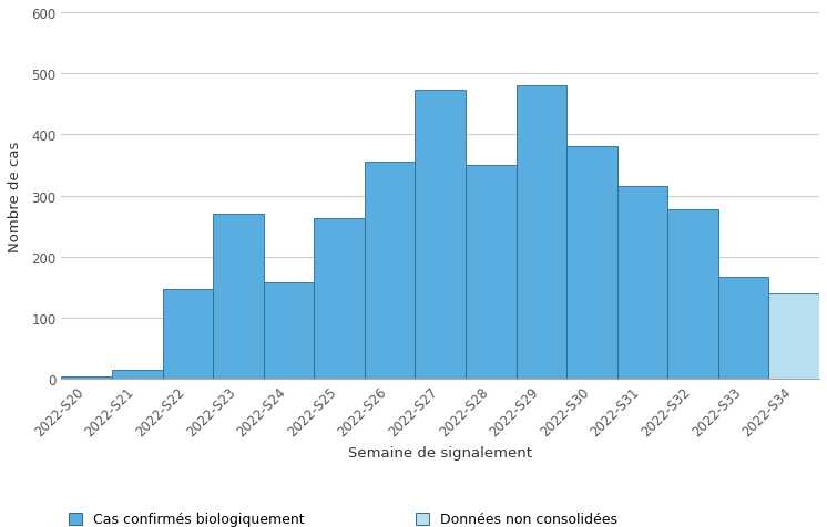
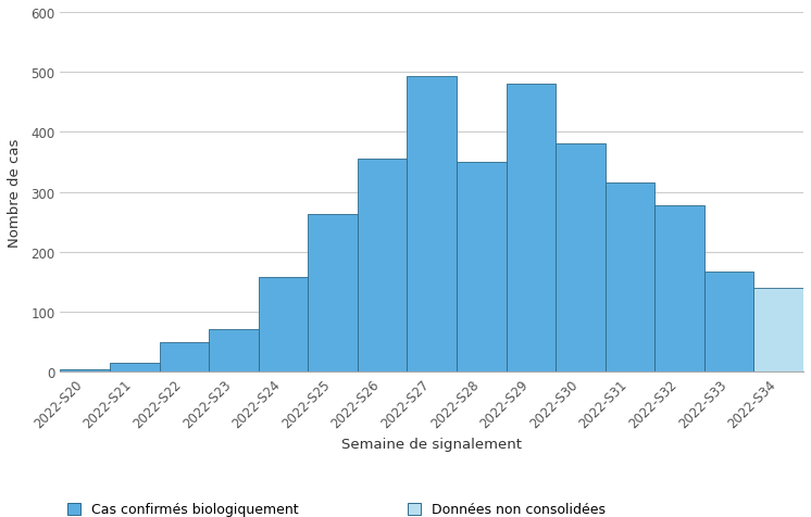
2022-S22: 148 -> 50
2022-S23: 270 -> 72
2022-S27: 474 -> 494
